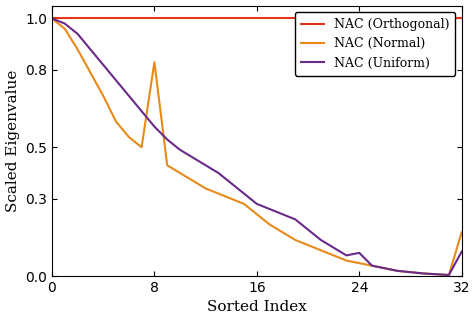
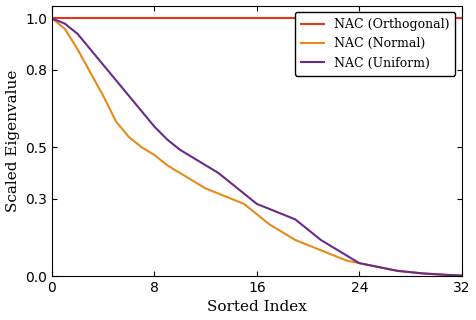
NAC (Normal)/8: 0.830 -> 0.470
NAC (Uniform)/24: 0.090 -> 0.050
NAC (Normal)/32: 0.170 -> 0.002
NAC (Uniform)/32: 0.095 -> 0.002
